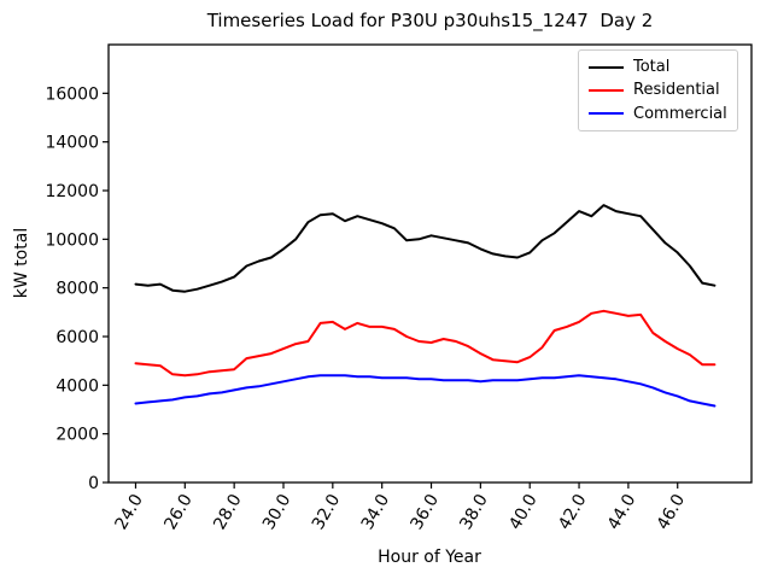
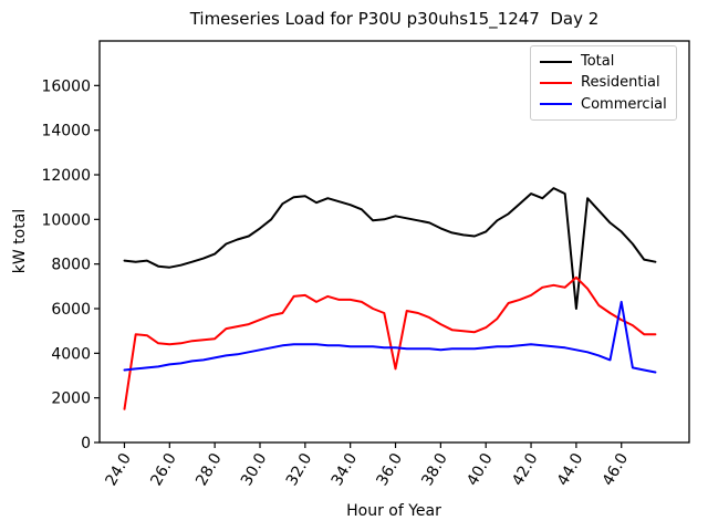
Residential/24.0: 4900 -> 1500
Residential/36.0: 5800 -> 3300
Total/44.0: 11000 -> 6000
Residential/44.0: 6800 -> 7400
Commercial/46.0: 3600 -> 6300
